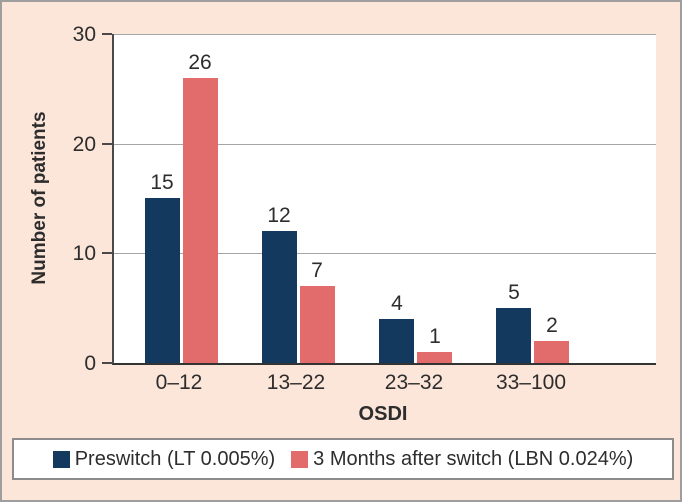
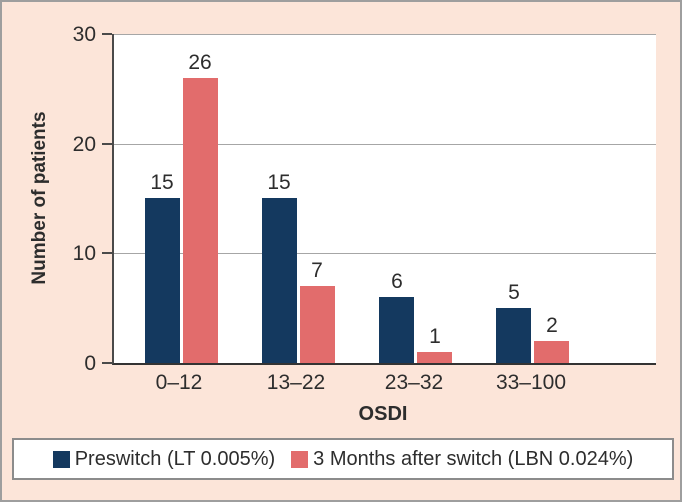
Preswitch (LT 0.005%)/13–22: 12 -> 15
Preswitch (LT 0.005%)/23–32: 4 -> 6
